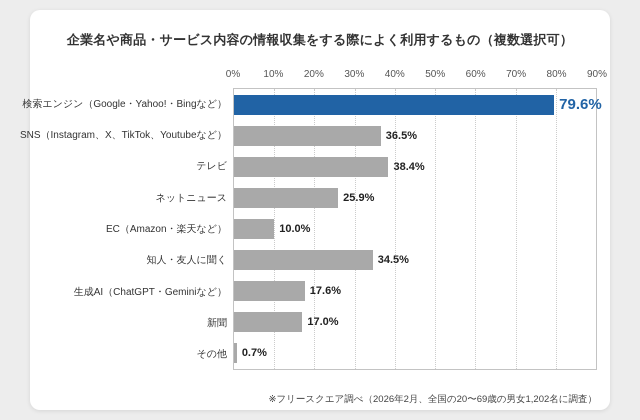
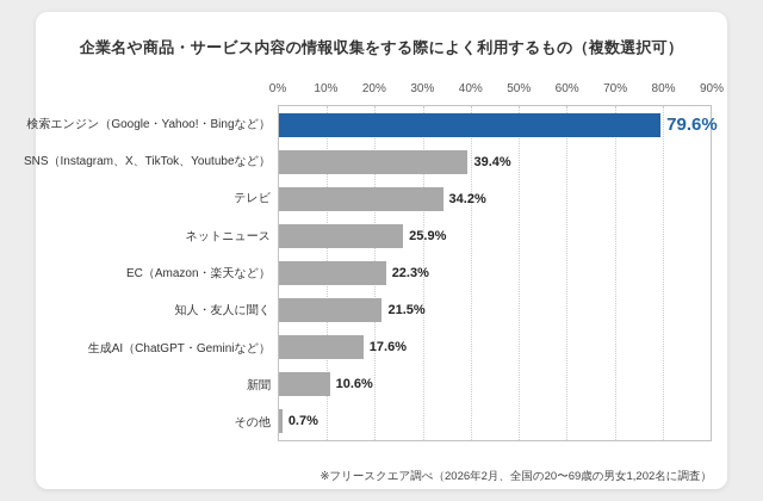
SNS（Instagram、X、TikTok、Youtubeなど）: 36.5% -> 39.4%
テレビ: 38.4% -> 34.2%
EC（Amazon・楽天など）: 10.0% -> 22.3%
知人・友人に聞く: 34.5% -> 21.5%
新聞: 17.0% -> 10.6%
